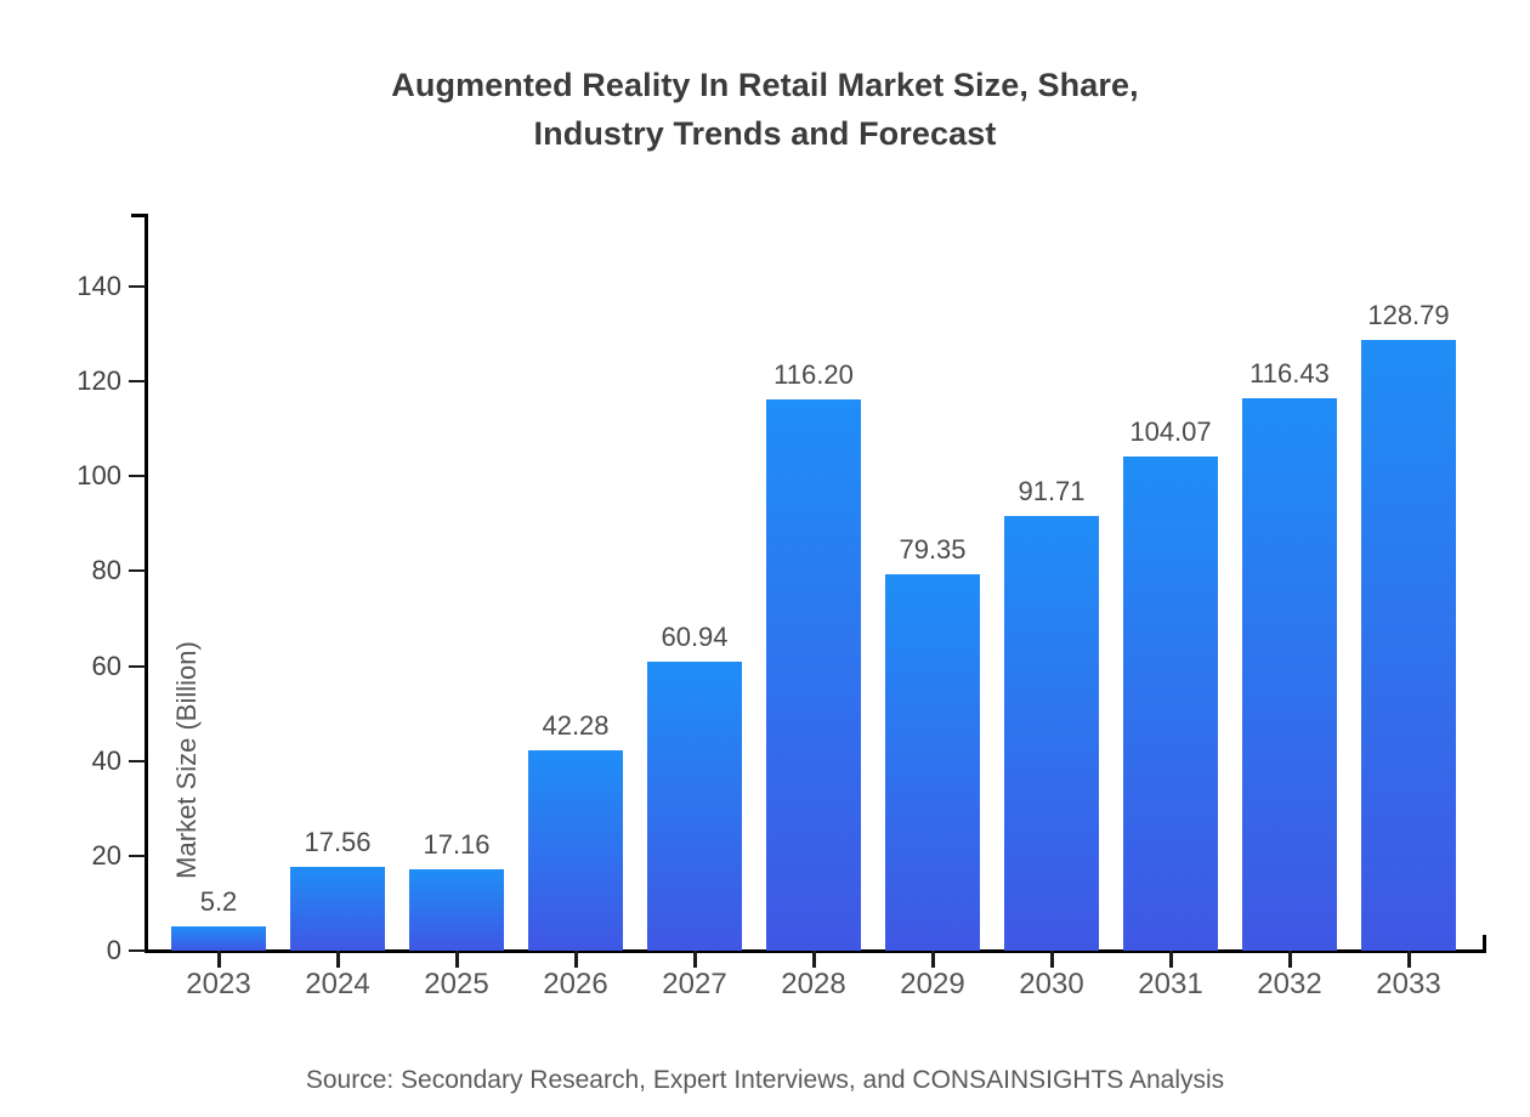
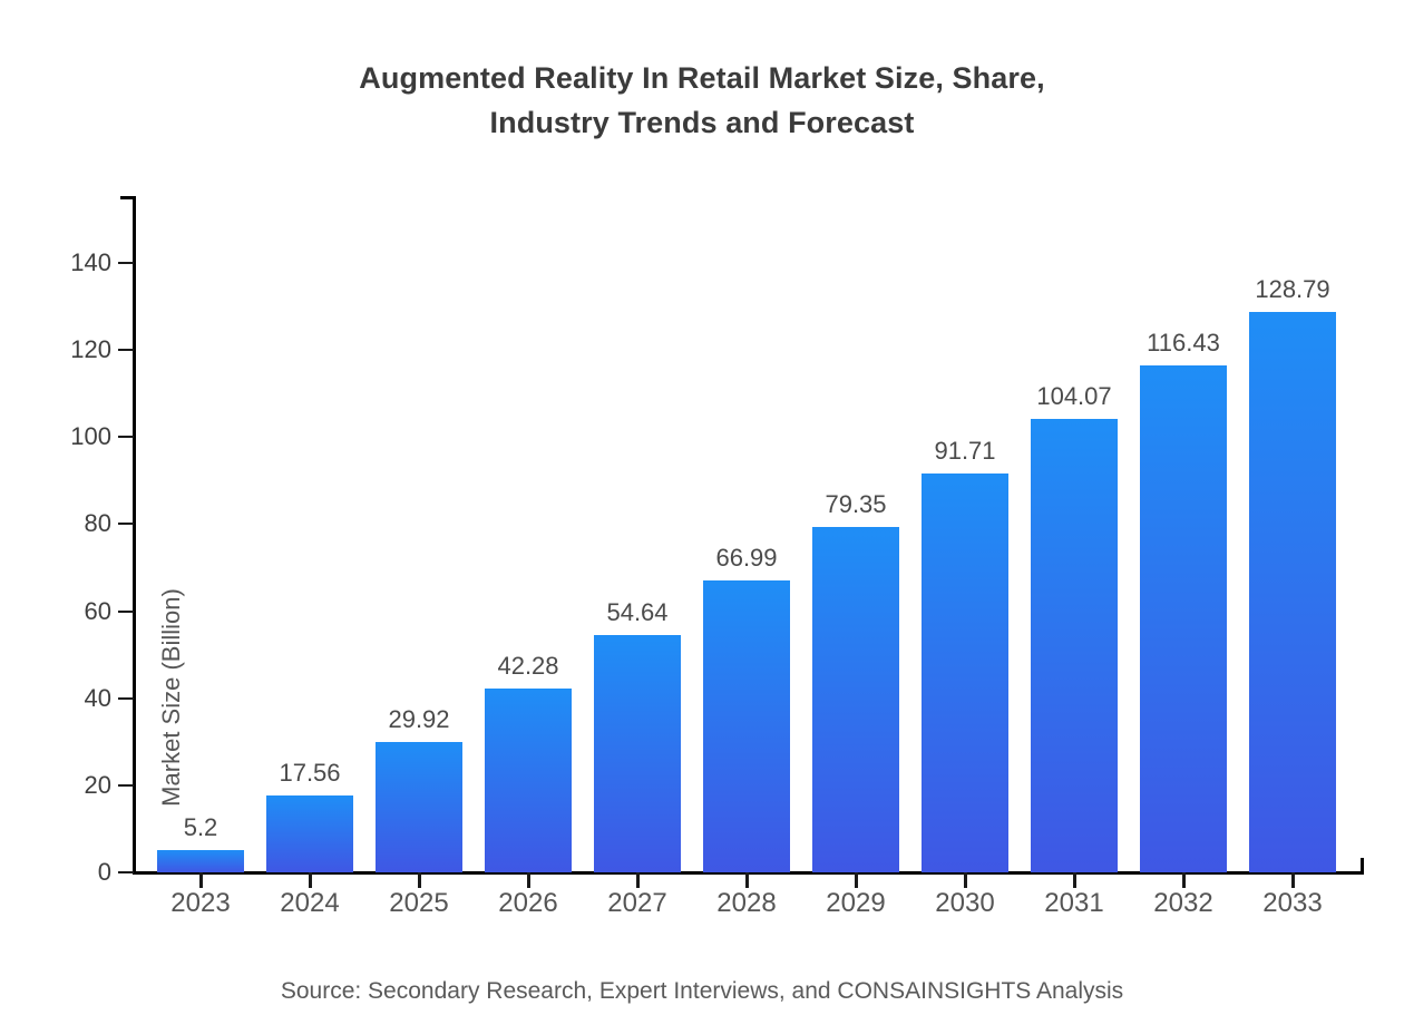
2025: 17.16 -> 29.92
2027: 60.94 -> 54.64
2028: 116.20 -> 66.99
